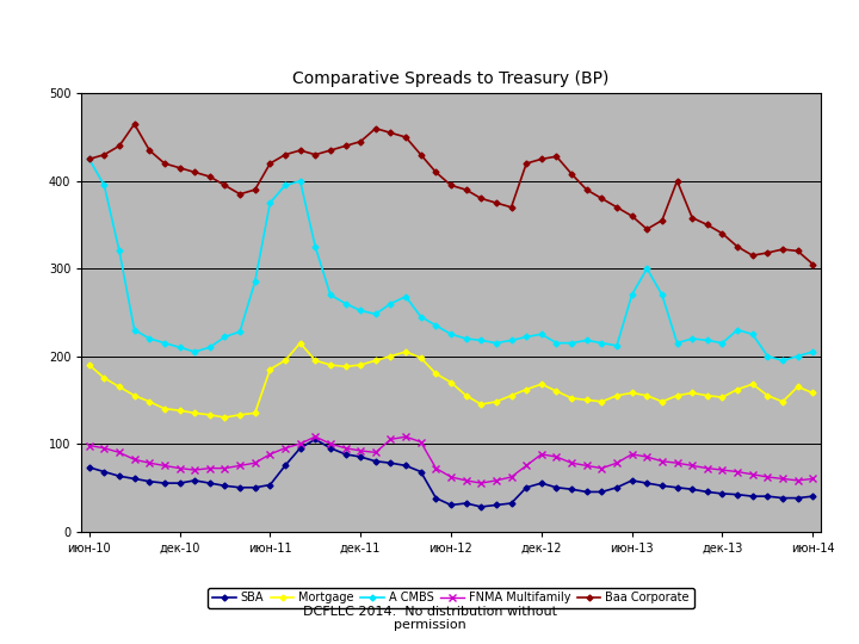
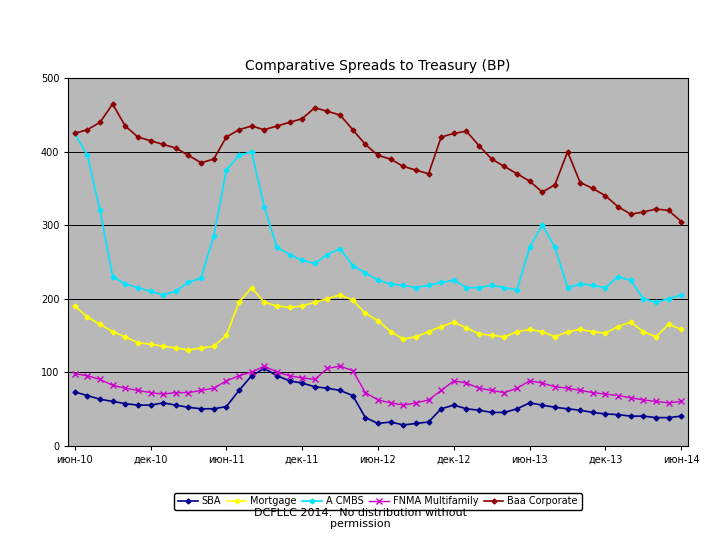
Mortgage/июн-11: 185 -> 150
